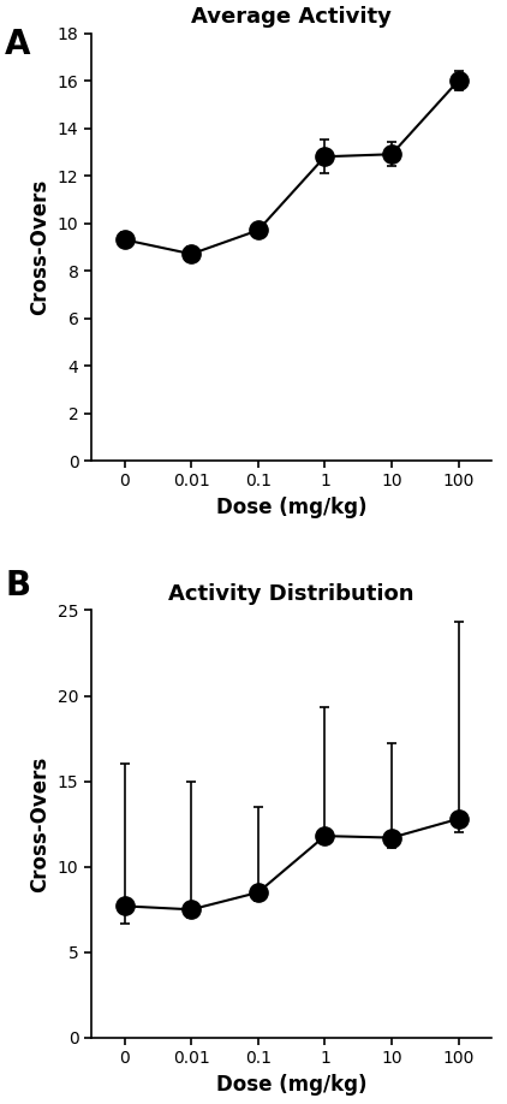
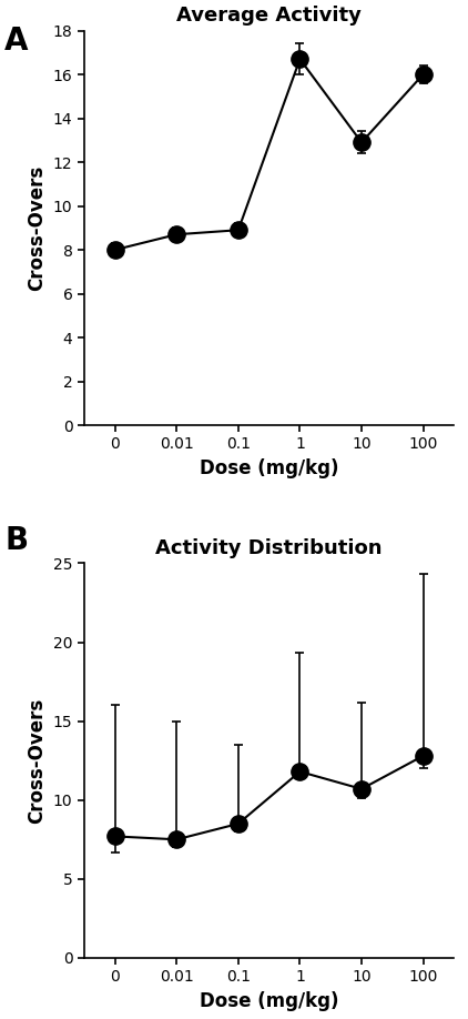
Average Activity/0: 9.3 -> 8.0
Average Activity/0.1: 9.7 -> 8.9
Average Activity/1: 12.8 -> 16.7
Activity Distribution/10: 11.7 -> 10.7
